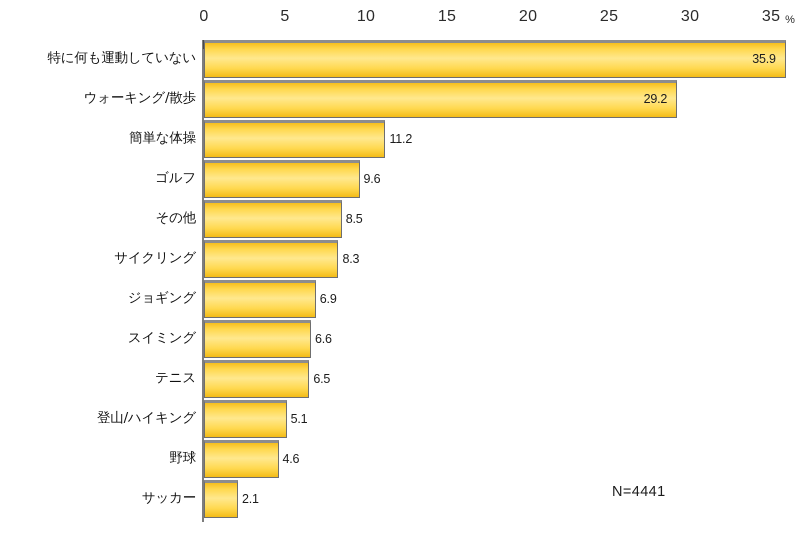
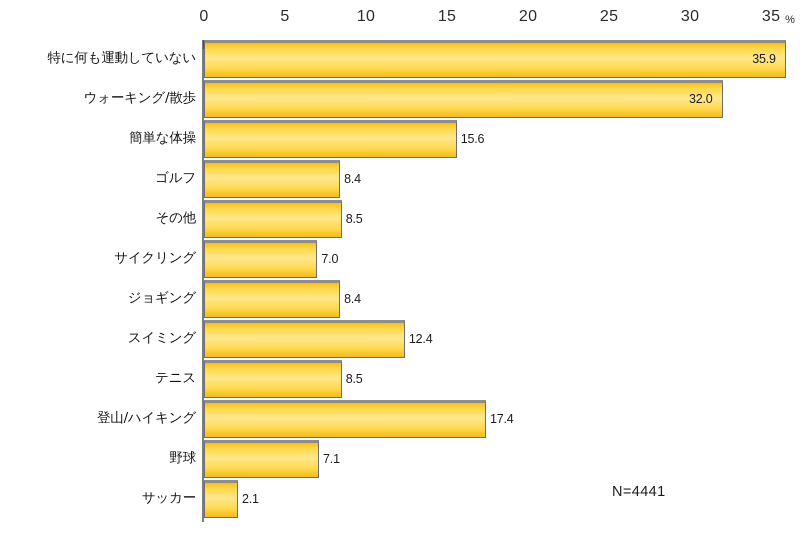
ウォーキング/散歩: 29.2 -> 32.0
簡単な体操: 11.2 -> 15.6
ゴルフ: 9.6 -> 8.4
サイクリング: 8.3 -> 7.0
ジョギング: 6.9 -> 8.4
スイミング: 6.6 -> 12.4
テニス: 6.5 -> 8.5
登山/ハイキング: 5.1 -> 17.4
野球: 4.6 -> 7.1
